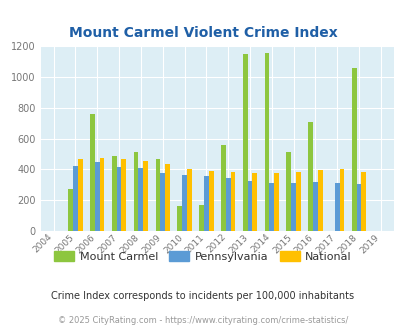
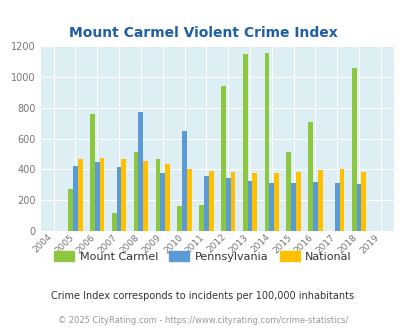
Mount Carmel/2007: 490 -> 120
Pennsylvania/2008: 410 -> 770
Pennsylvania/2010: 360 -> 650
Mount Carmel/2012: 560 -> 940
